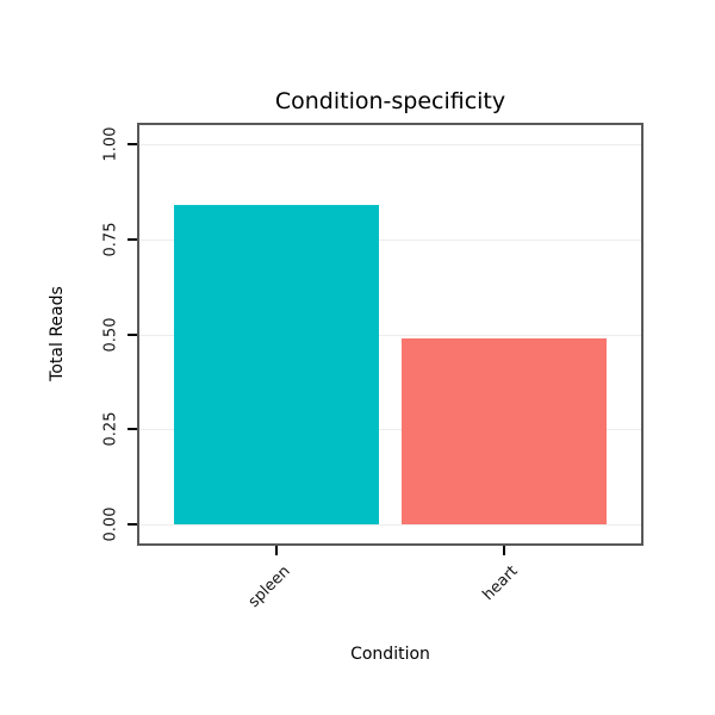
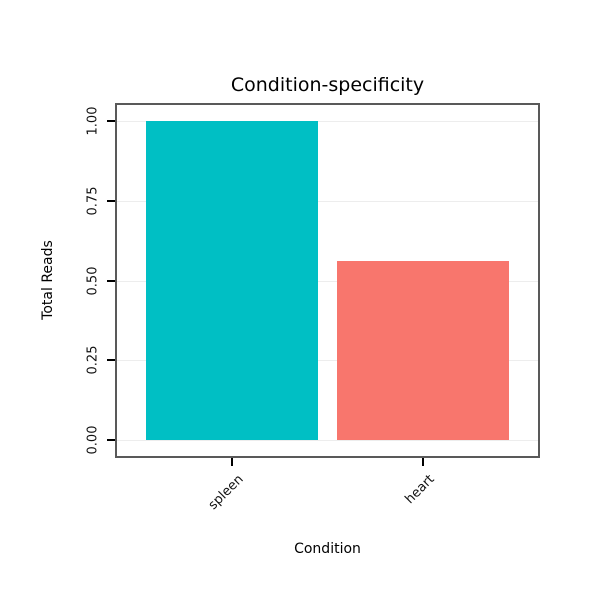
spleen: 0.84 -> 1.00
heart: 0.49 -> 0.56
